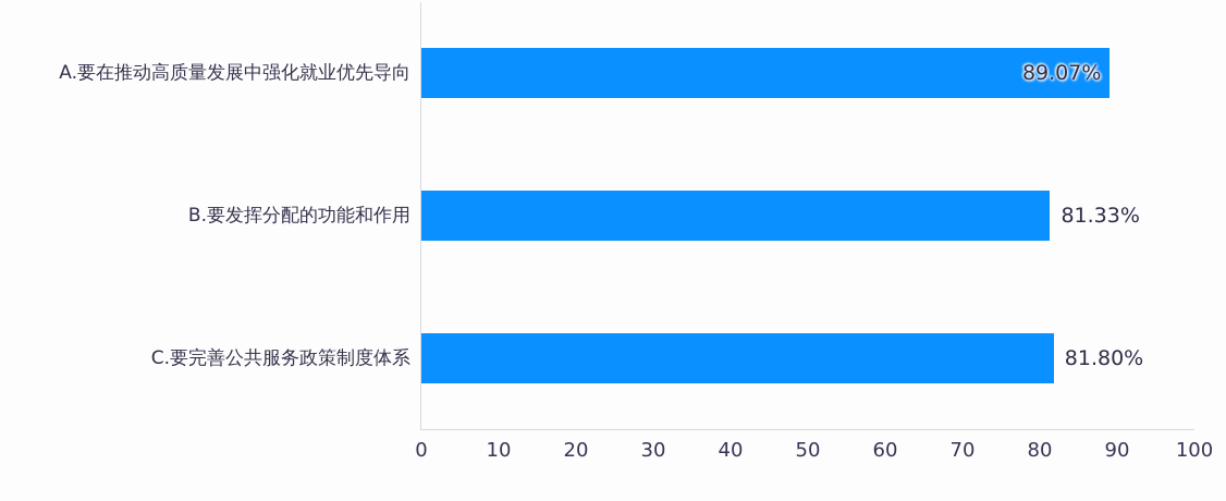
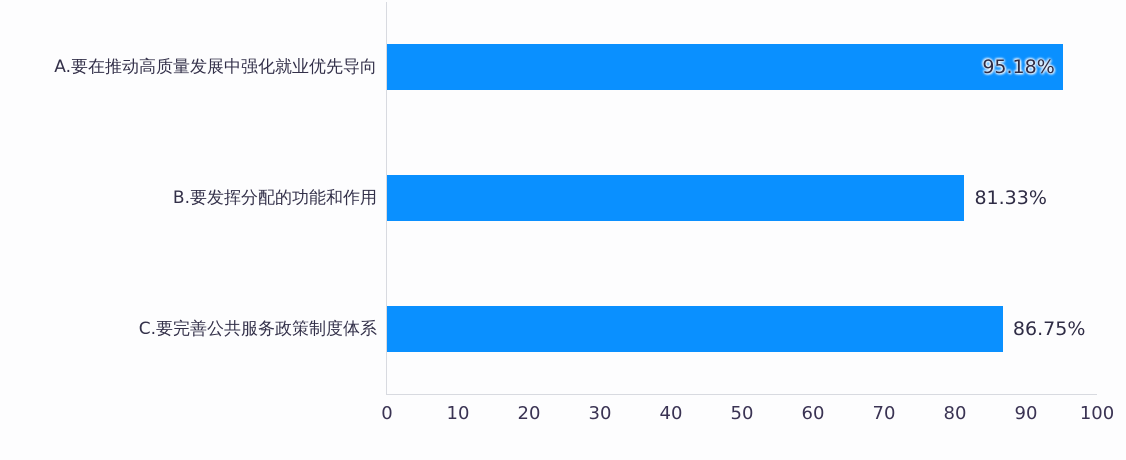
A.要在推动高质量发展中强化就业优先导向: 89.07% -> 95.18%
C.要完善公共服务政策制度体系: 81.80% -> 86.75%
